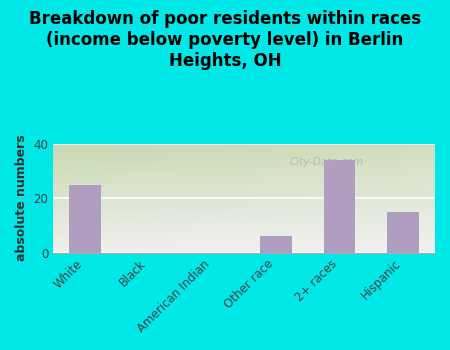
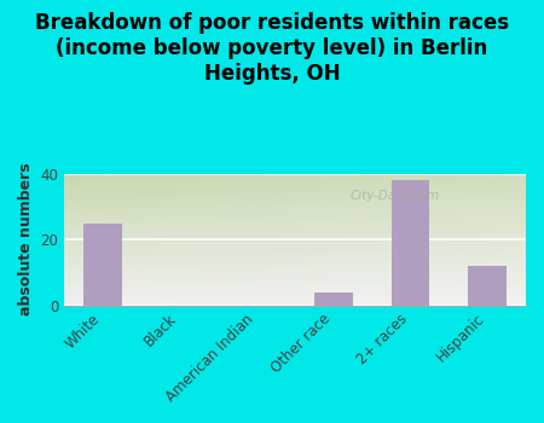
Other race: 6 -> 4
2+ races: 34 -> 38
Hispanic: 15 -> 12
